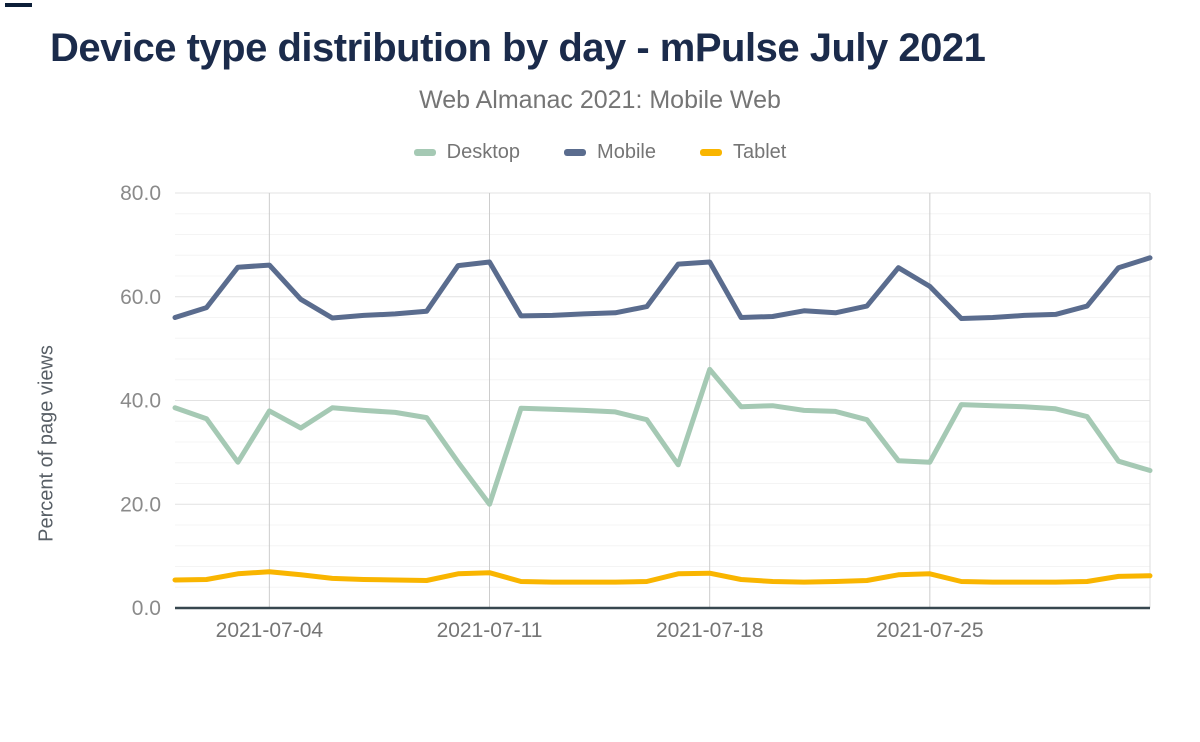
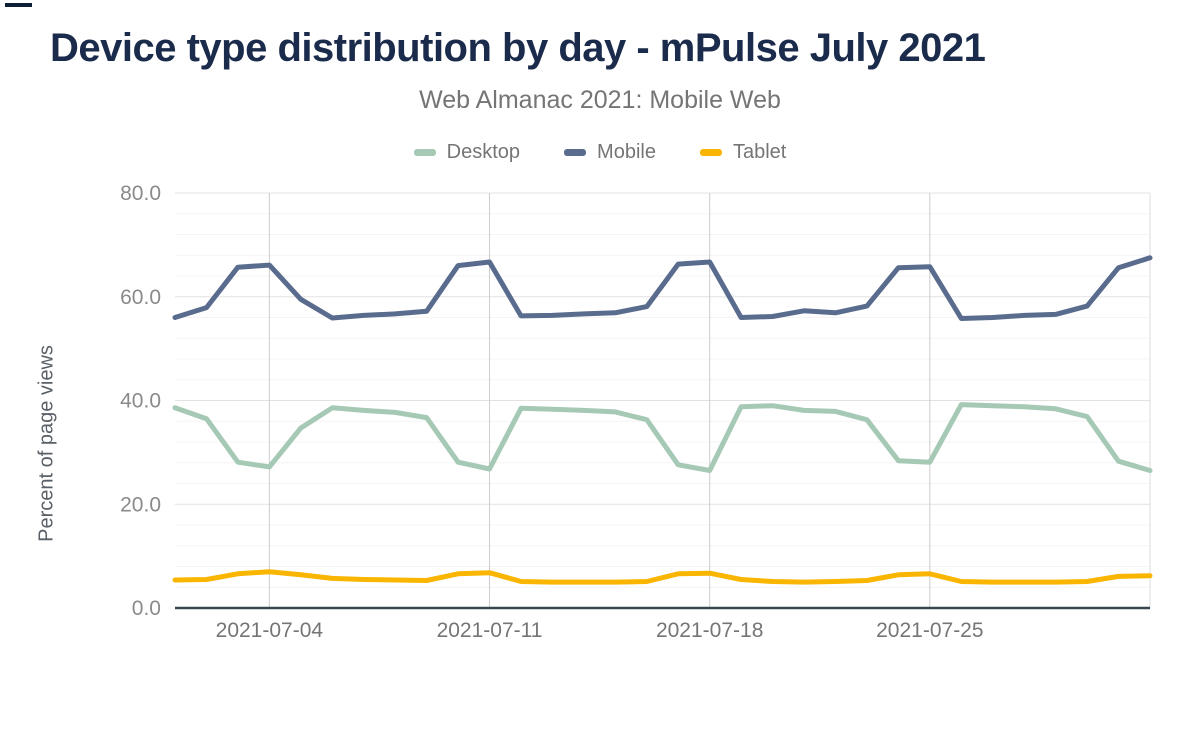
Desktop/2021-07-04: 38 -> 27
Desktop/2021-07-11: 20 -> 27
Desktop/2021-07-18: 46 -> 26
Mobile/2021-07-25: 62 -> 66
